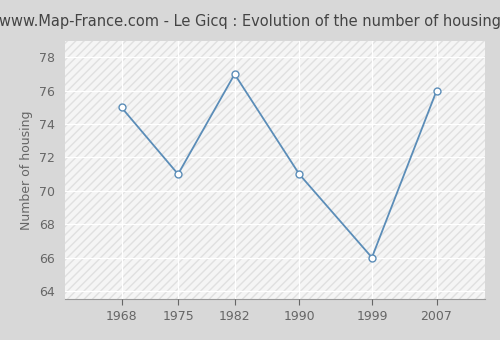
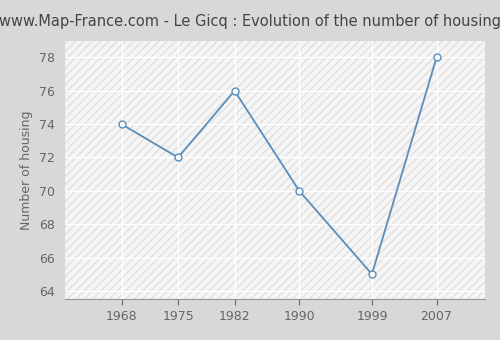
1968: 75 -> 74
1975: 71 -> 72
1982: 77 -> 76
1990: 71 -> 70
1999: 66 -> 65
2007: 76 -> 78
